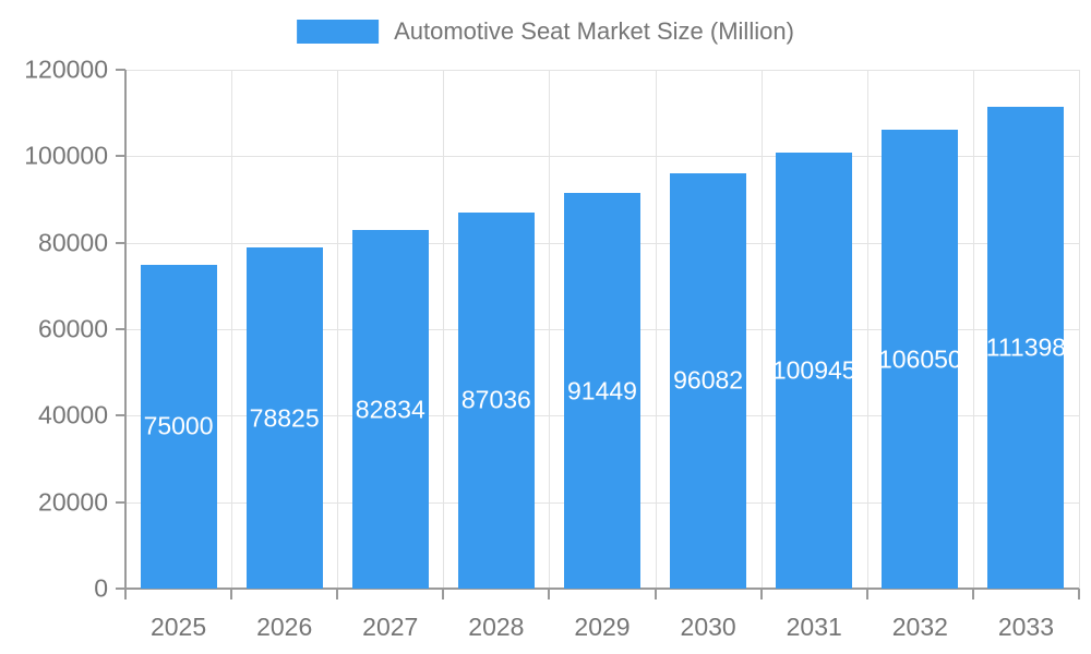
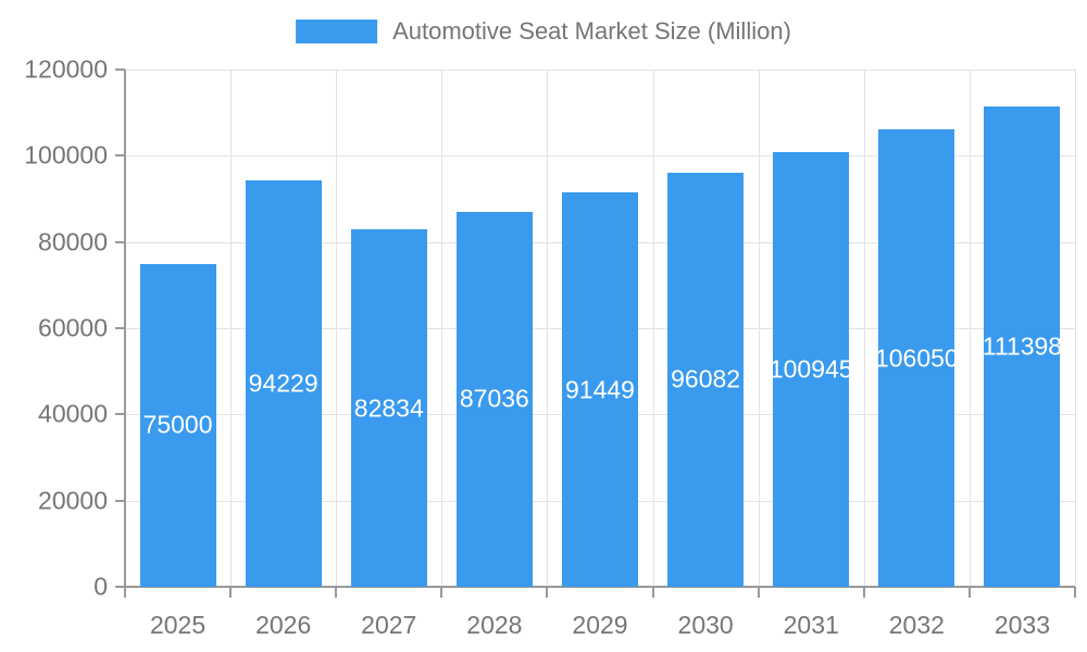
2026: 78825 -> 94229
